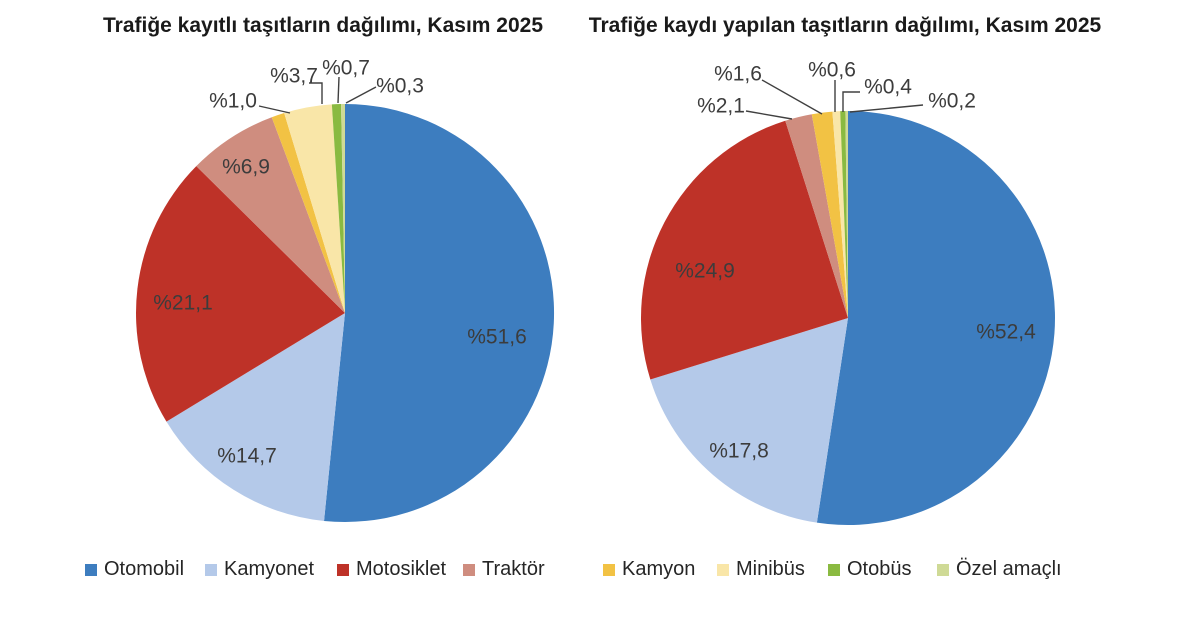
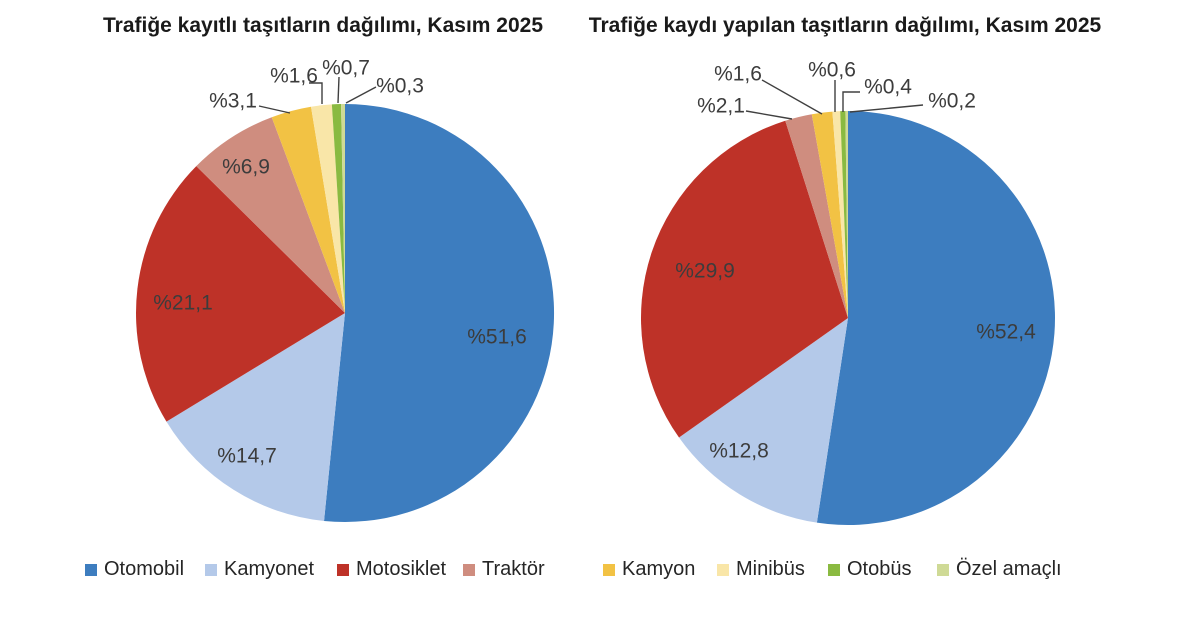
Trafiğe kayıtlı taşıtların dağılımı, Kasım 2025/Kamyon: 1,0 -> 3,1
Trafiğe kayıtlı taşıtların dağılımı, Kasım 2025/Minibüs: 3,7 -> 1,6
Trafiğe kaydı yapılan taşıtların dağılımı, Kasım 2025/Kamyonet: 17,8 -> 12,8
Trafiğe kaydı yapılan taşıtların dağılımı, Kasım 2025/Motosiklet: 24,9 -> 29,9
